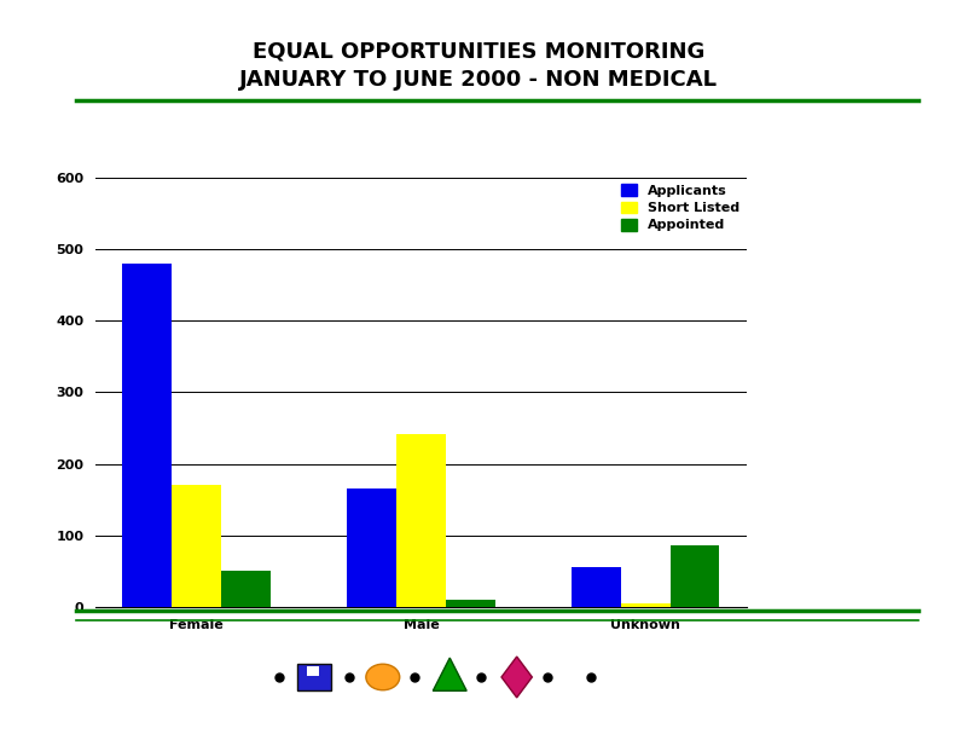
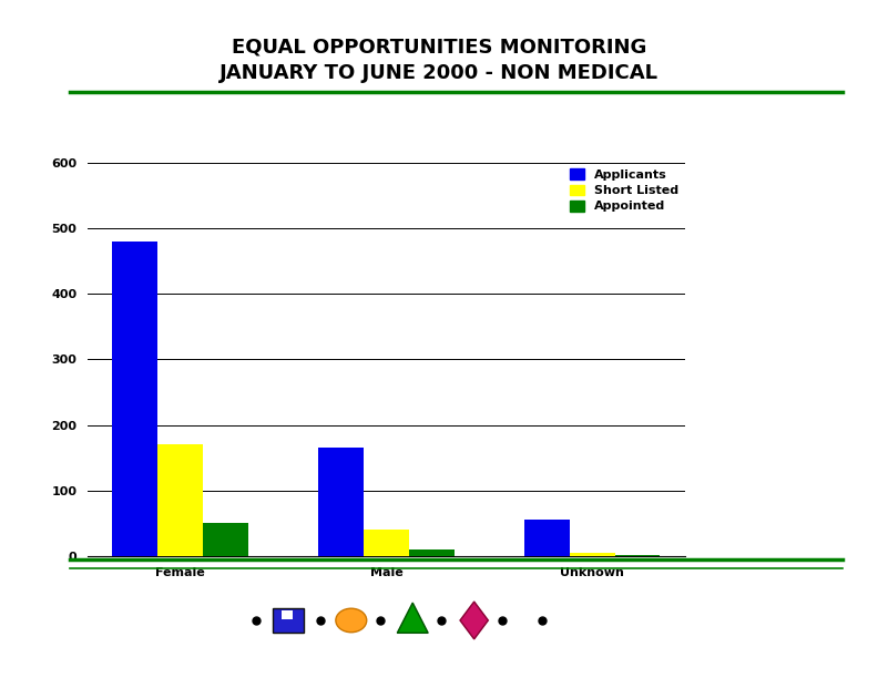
Short Listed/Male: 242 -> 40
Appointed/Unknown: 86 -> 2
